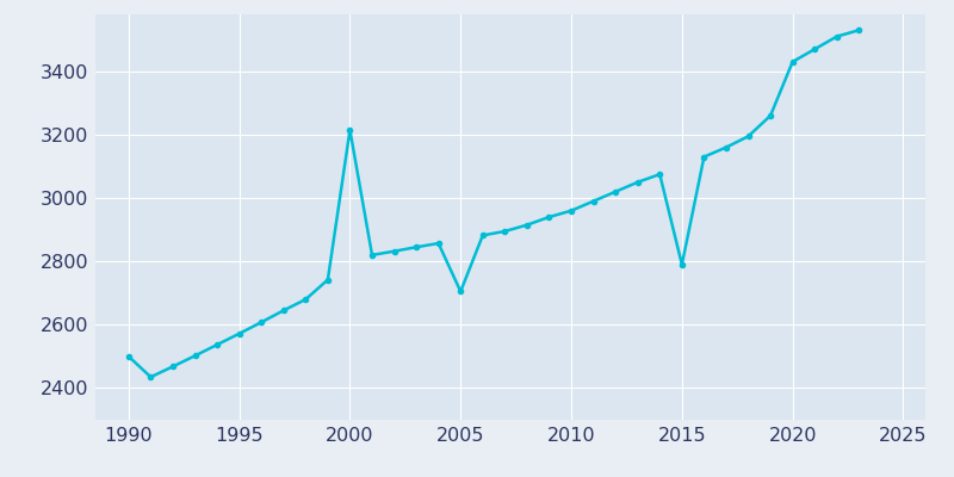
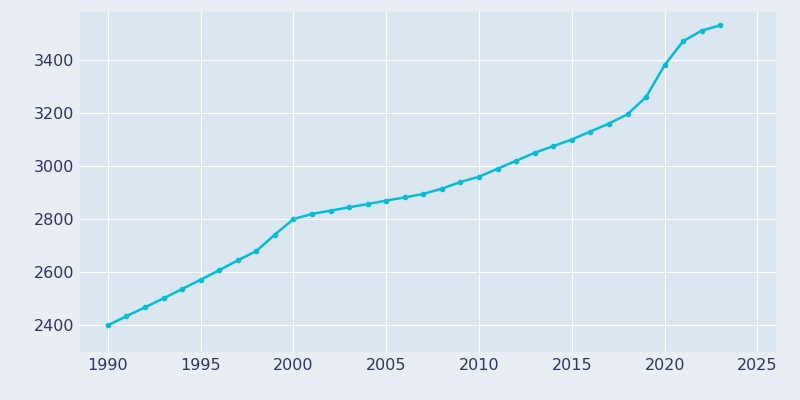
1990: 2500 -> 2400
2000: 3215 -> 2800
2005: 2705 -> 2870
2015: 2790 -> 3100
2020: 3430 -> 3380
